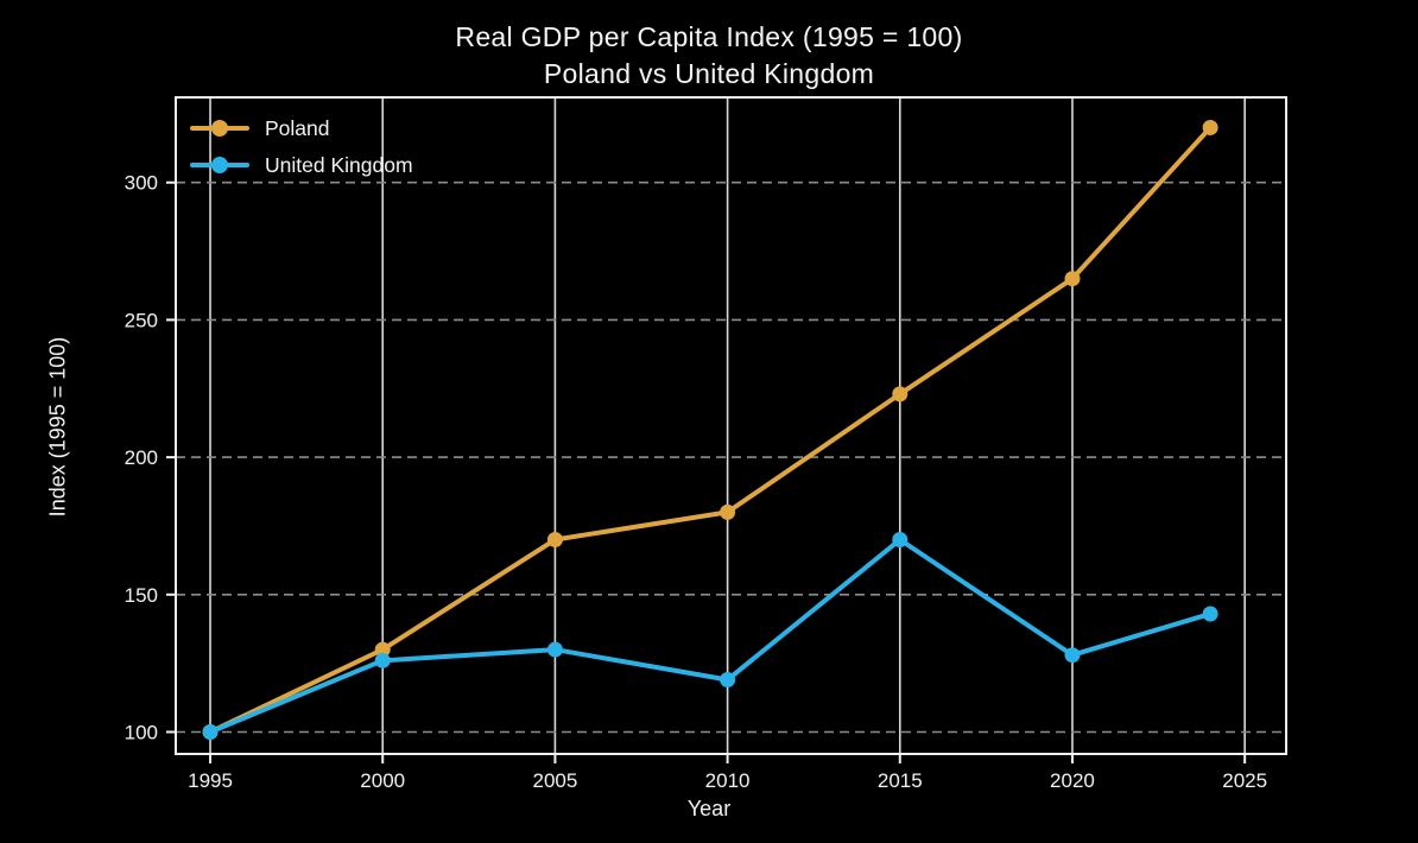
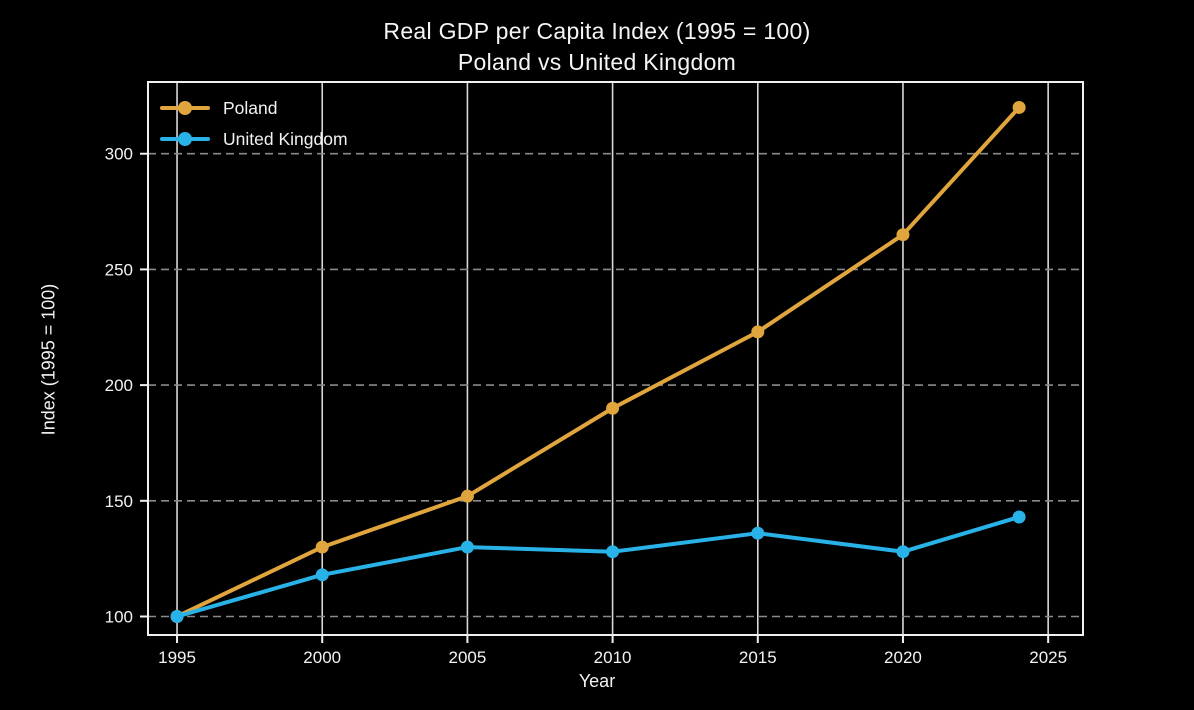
United Kingdom/2000: 126 -> 118
Poland/2005: 170 -> 152
Poland/2010: 180 -> 190
United Kingdom/2010: 119 -> 128
United Kingdom/2015: 170 -> 136
